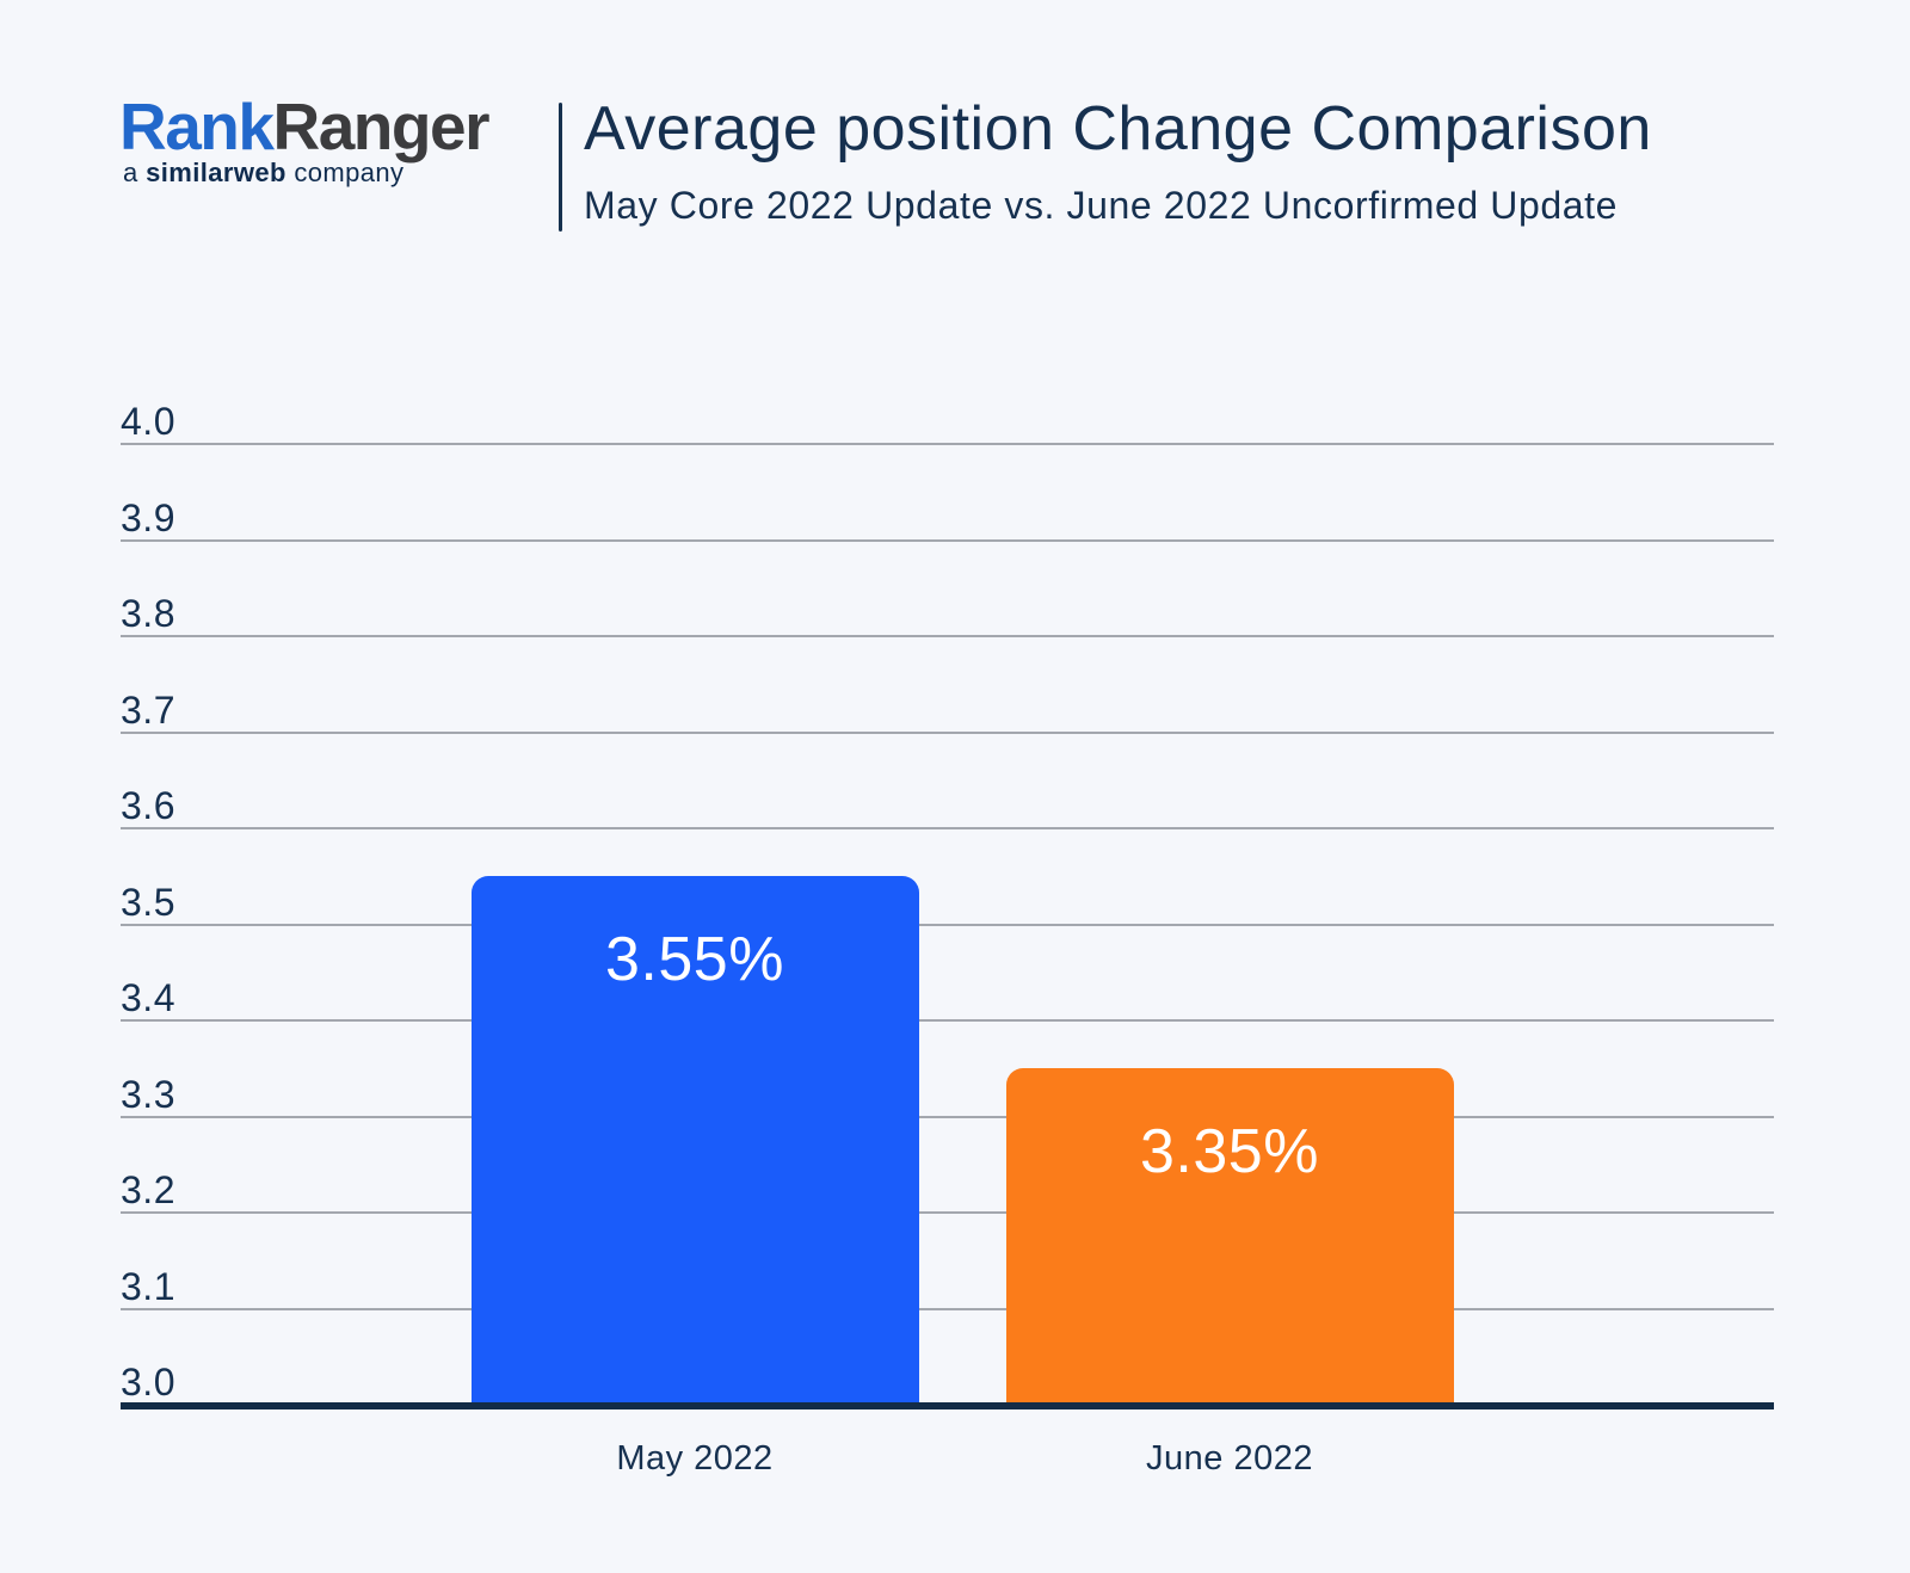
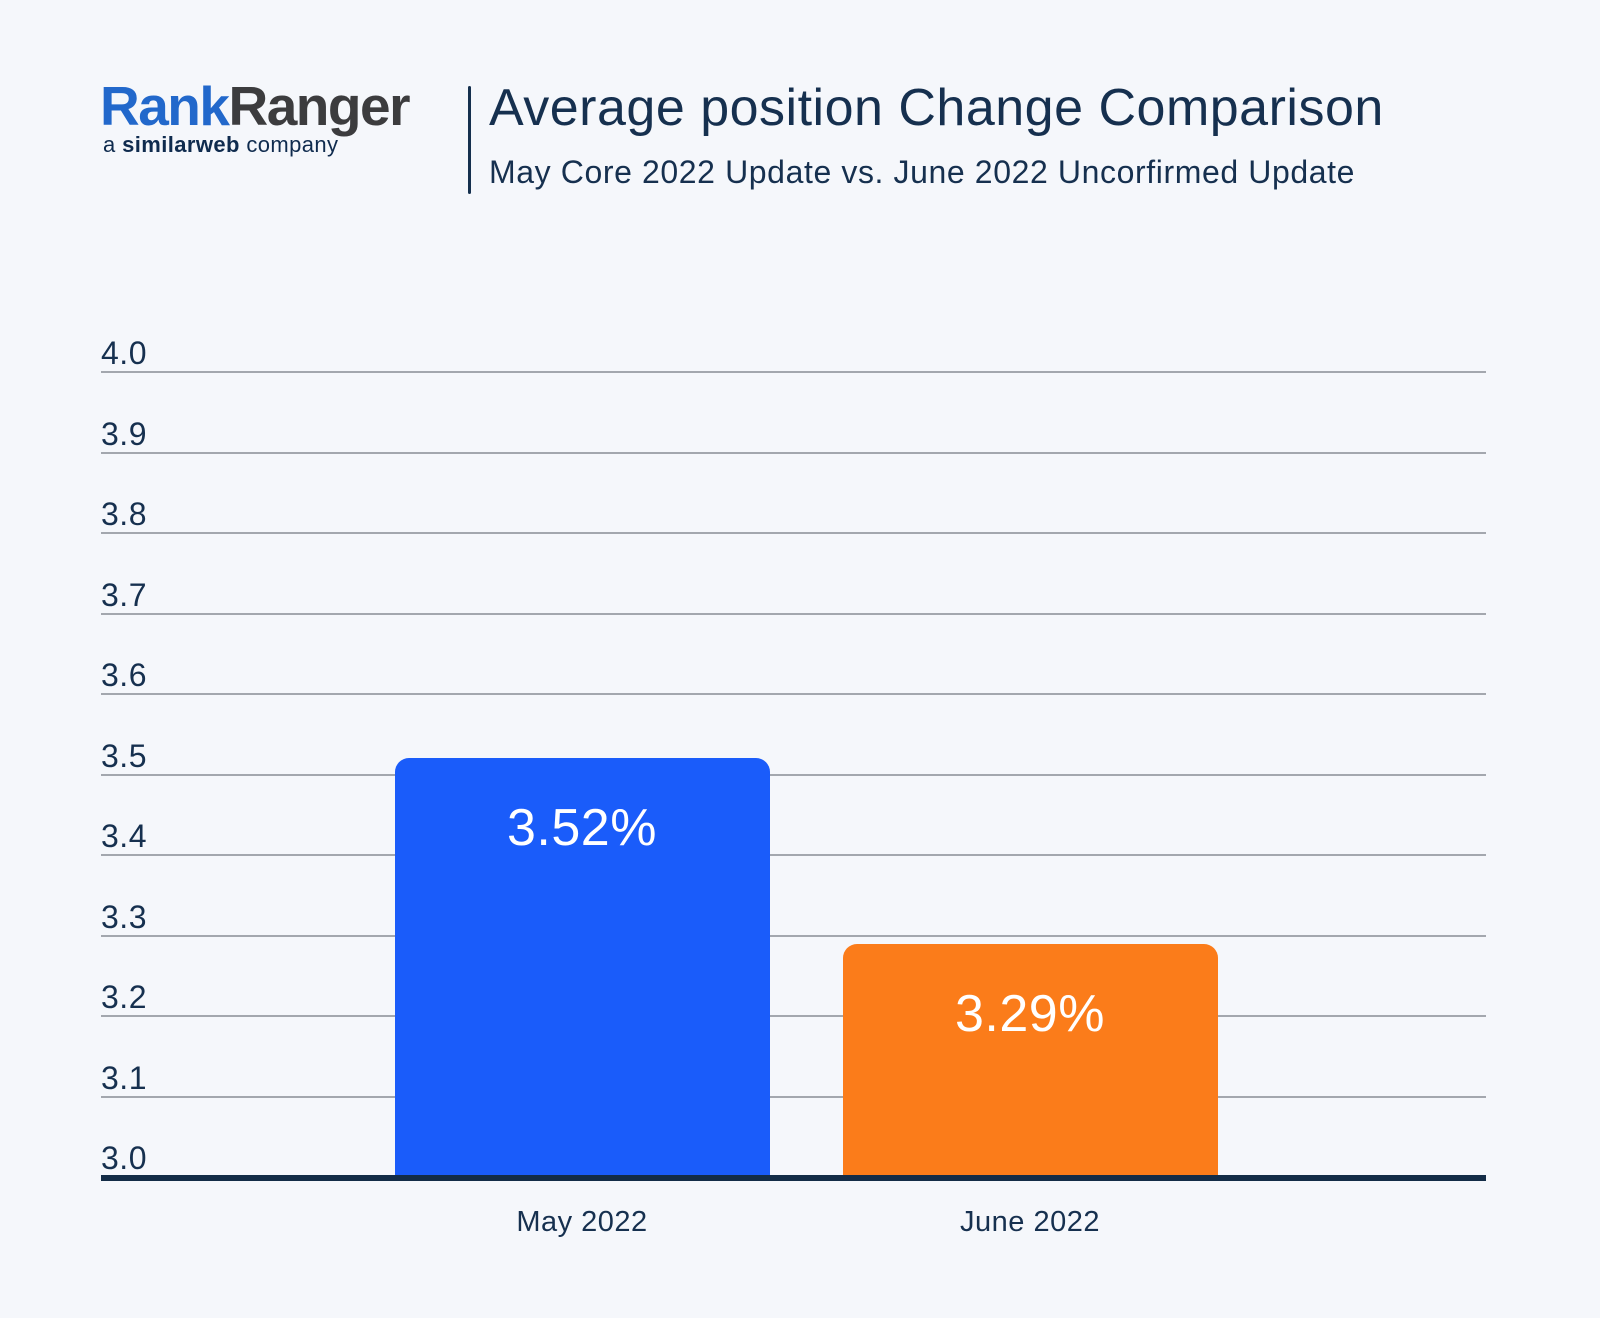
May 2022: 3.55% -> 3.52%
June 2022: 3.35% -> 3.29%
